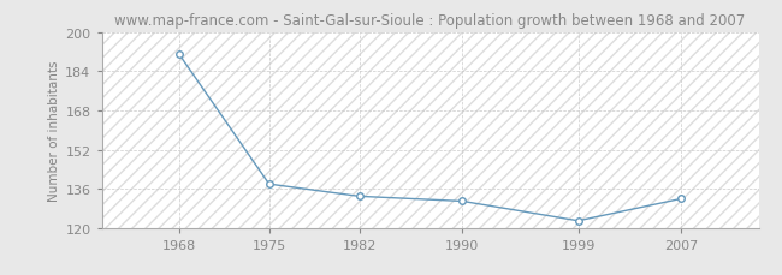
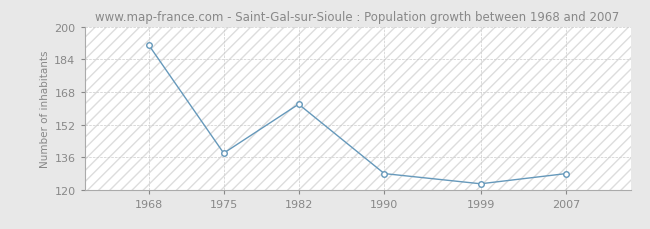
1982: 133 -> 162
1990: 131 -> 128
2007: 132 -> 128
